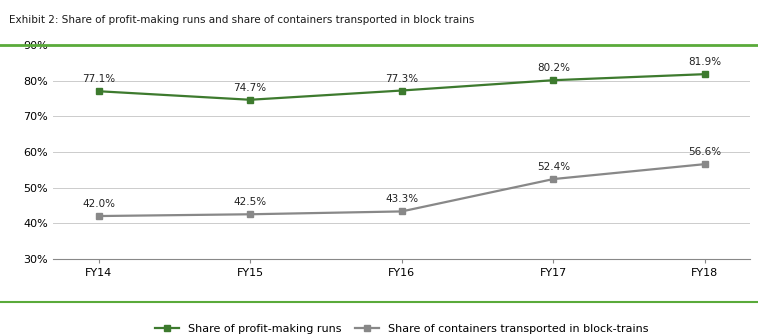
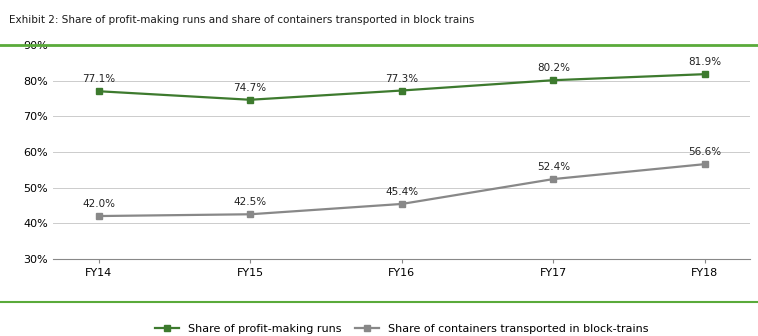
Share of containers transported in block-trains/FY16: 43.3% -> 45.4%
